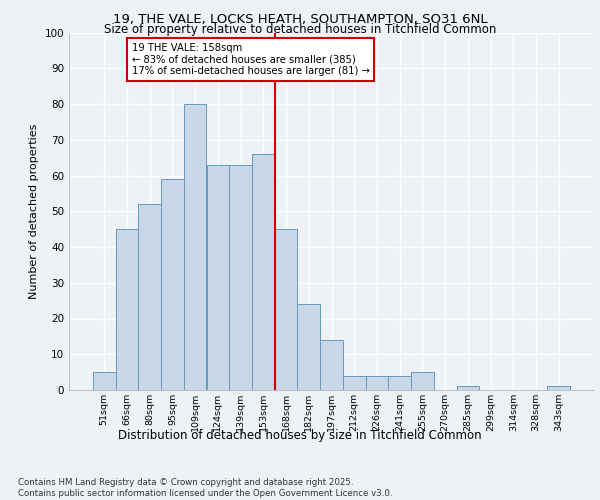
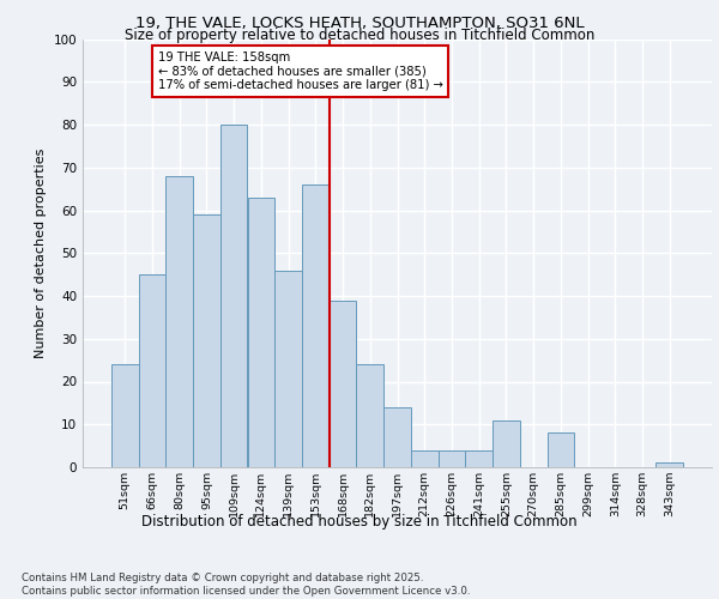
51sqm: 5 -> 24
80sqm: 52 -> 68
139sqm: 63 -> 46
168sqm: 45 -> 39
255sqm: 5 -> 11
285sqm: 1 -> 8
